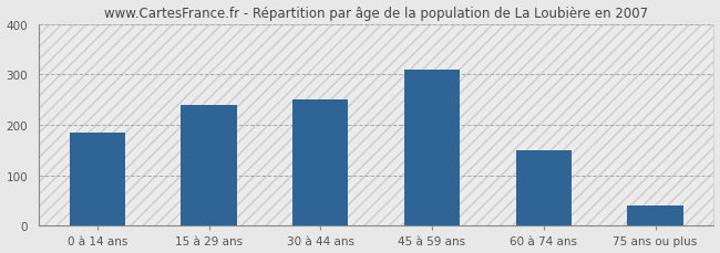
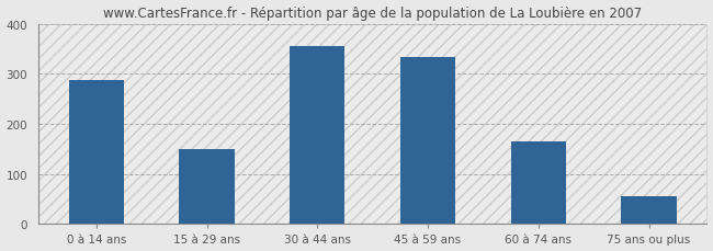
0 à 14 ans: 185 -> 288
15 à 29 ans: 240 -> 150
30 à 44 ans: 250 -> 356
45 à 59 ans: 310 -> 333
60 à 74 ans: 150 -> 166
75 ans ou plus: 40 -> 55
